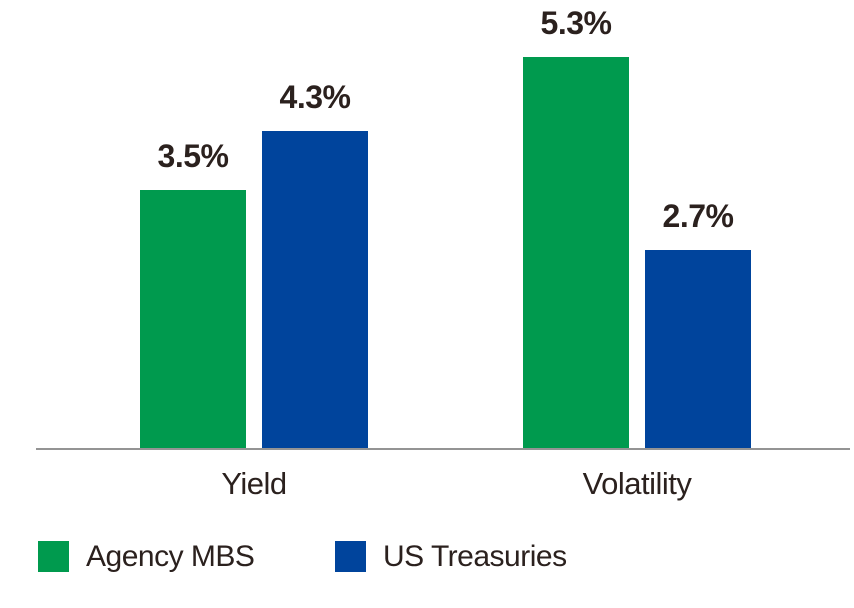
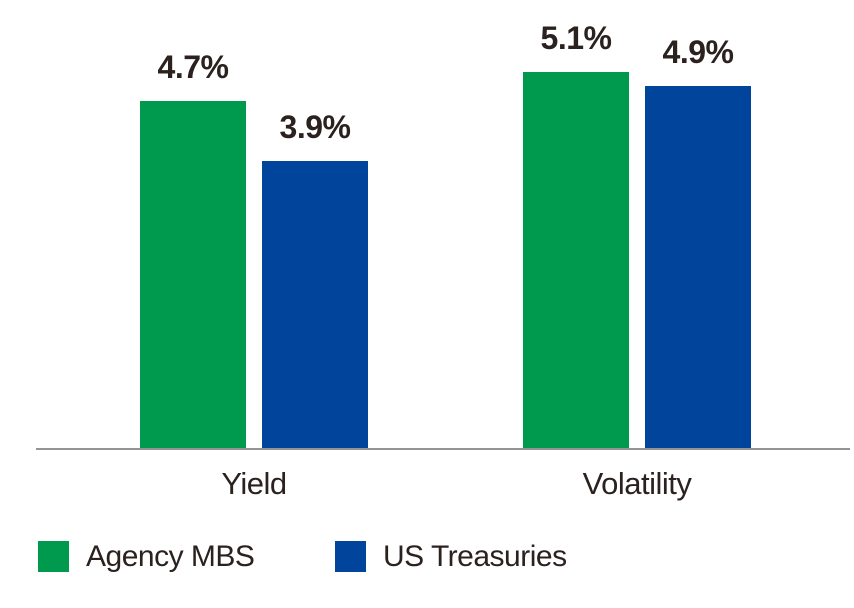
Agency MBS/Yield: 3.5% -> 4.7%
US Treasuries/Yield: 4.3% -> 3.9%
Agency MBS/Volatility: 5.3% -> 5.1%
US Treasuries/Volatility: 2.7% -> 4.9%
